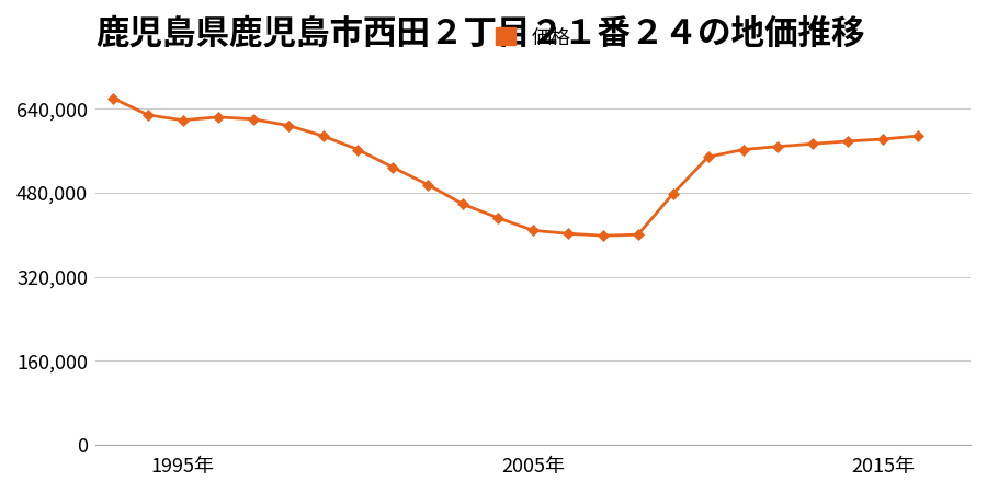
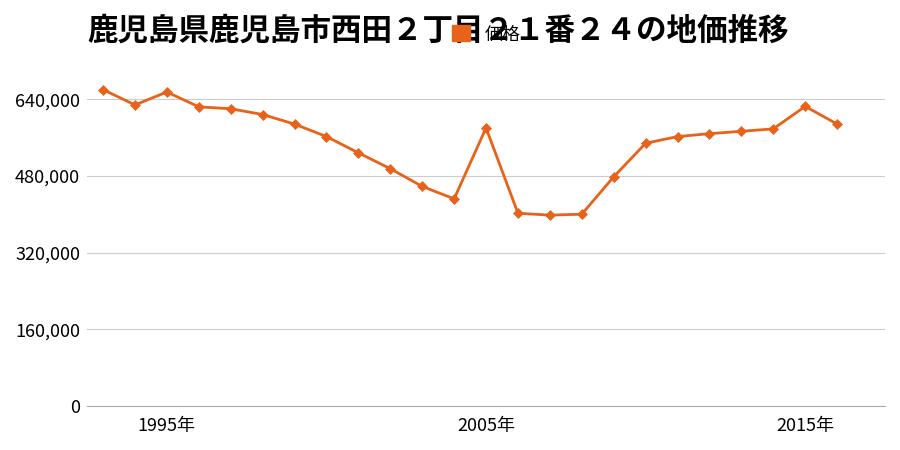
1995年: 618,000 -> 655,000
2005年: 408,000 -> 580,000
2015年: 582,000 -> 625,000
